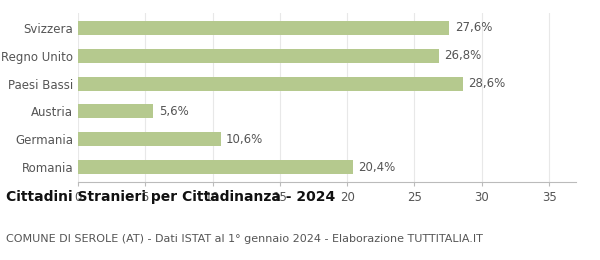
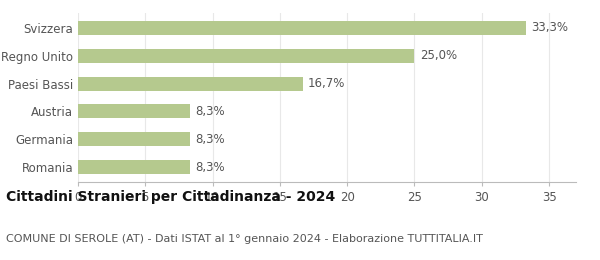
Svizzera: 27,6% -> 33,3%
Regno Unito: 26,8% -> 25,0%
Paesi Bassi: 28,6% -> 16,7%
Austria: 5,6% -> 8,3%
Germania: 10,6% -> 8,3%
Romania: 20,4% -> 8,3%
